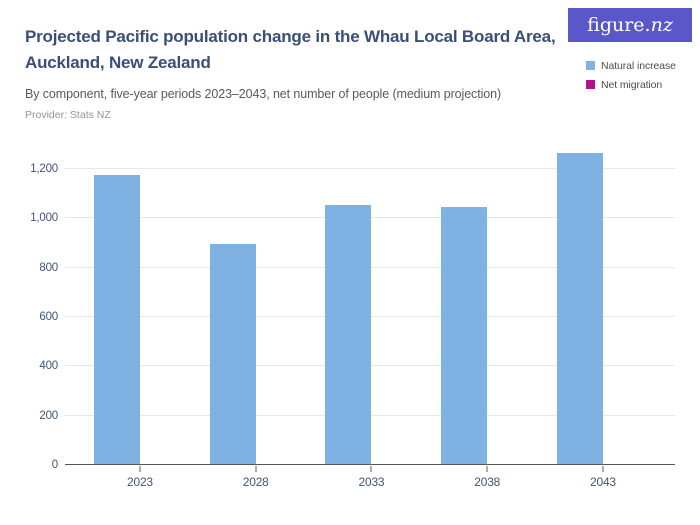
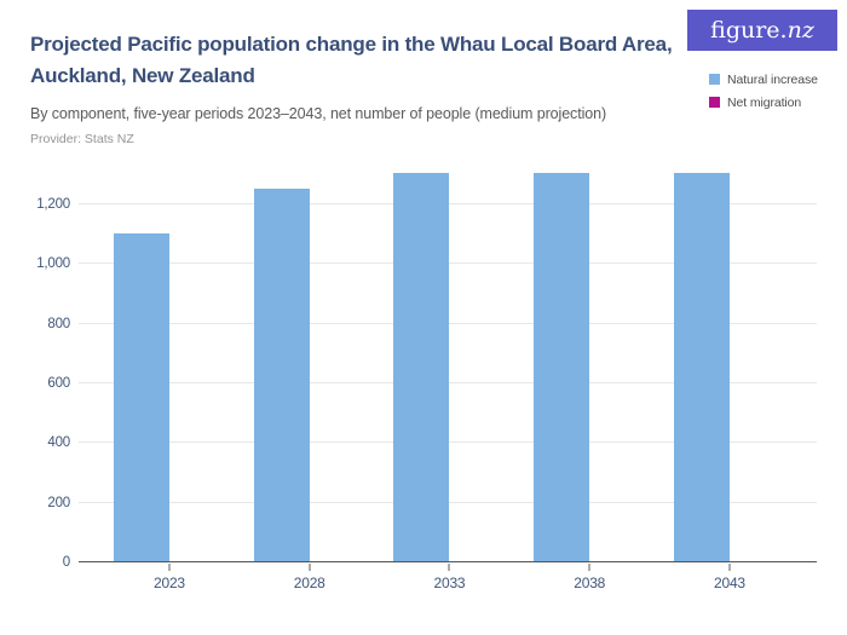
Natural increase/2023: 1170 -> 1100
Natural increase/2028: 890 -> 1250
Natural increase/2033: 1050 -> 1300
Natural increase/2038: 1040 -> 1300
Natural increase/2043: 1260 -> 1300
